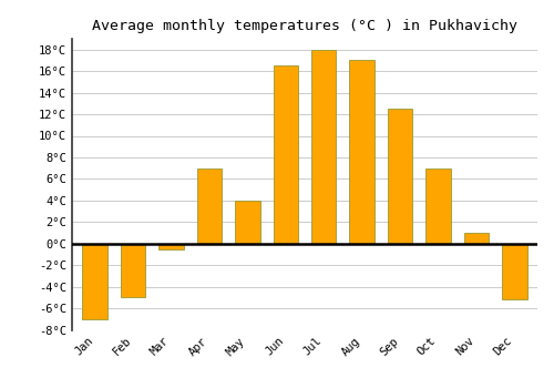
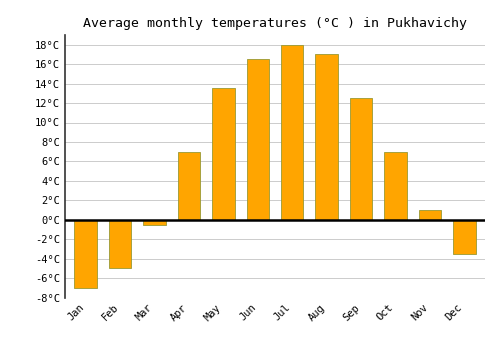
May: 4.0°C -> 13.5°C
Dec: -5.2°C -> -3.5°C
